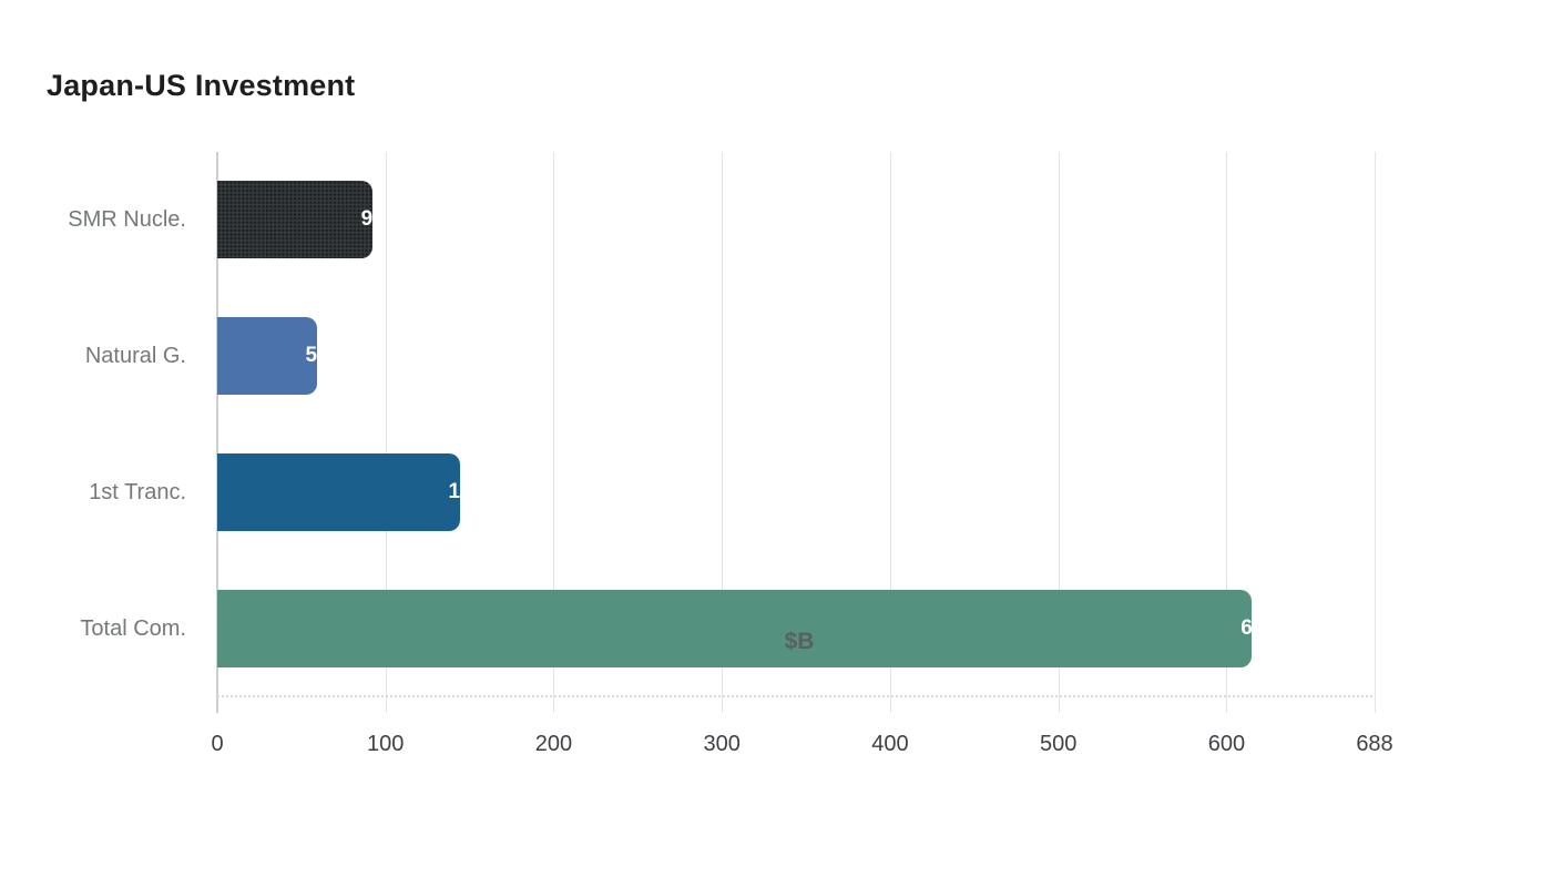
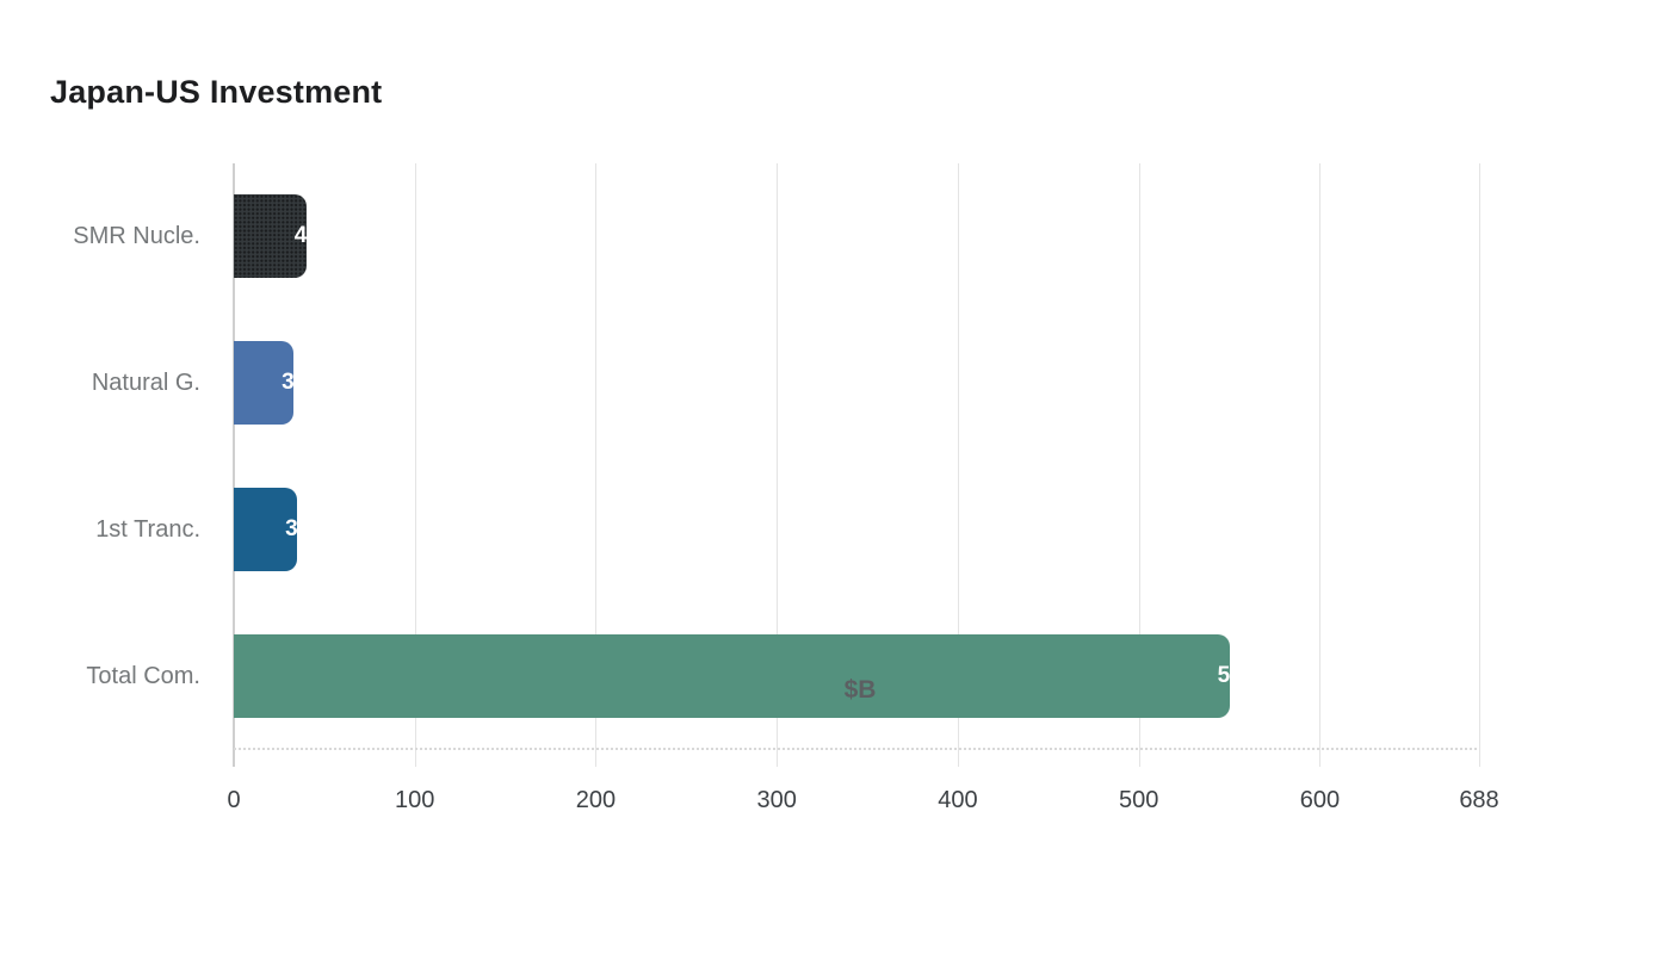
SMR Nucle.: 92 -> 40
Natural G.: 59 -> 33
1st Tranc.: 144 -> 35
Total Com.: 615 -> 550
